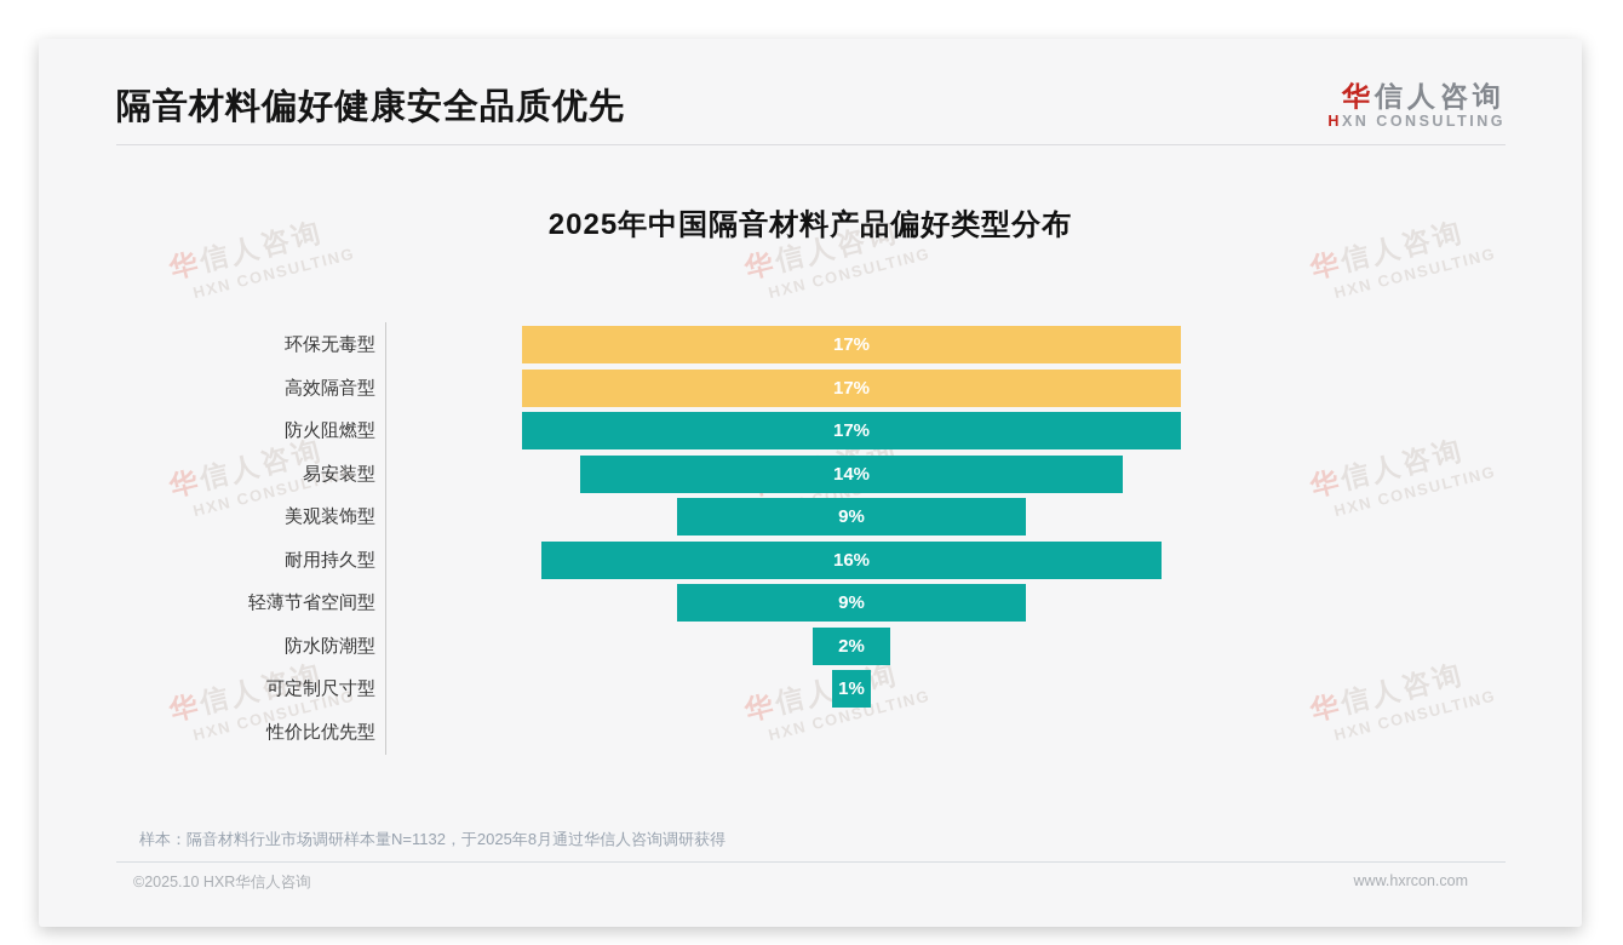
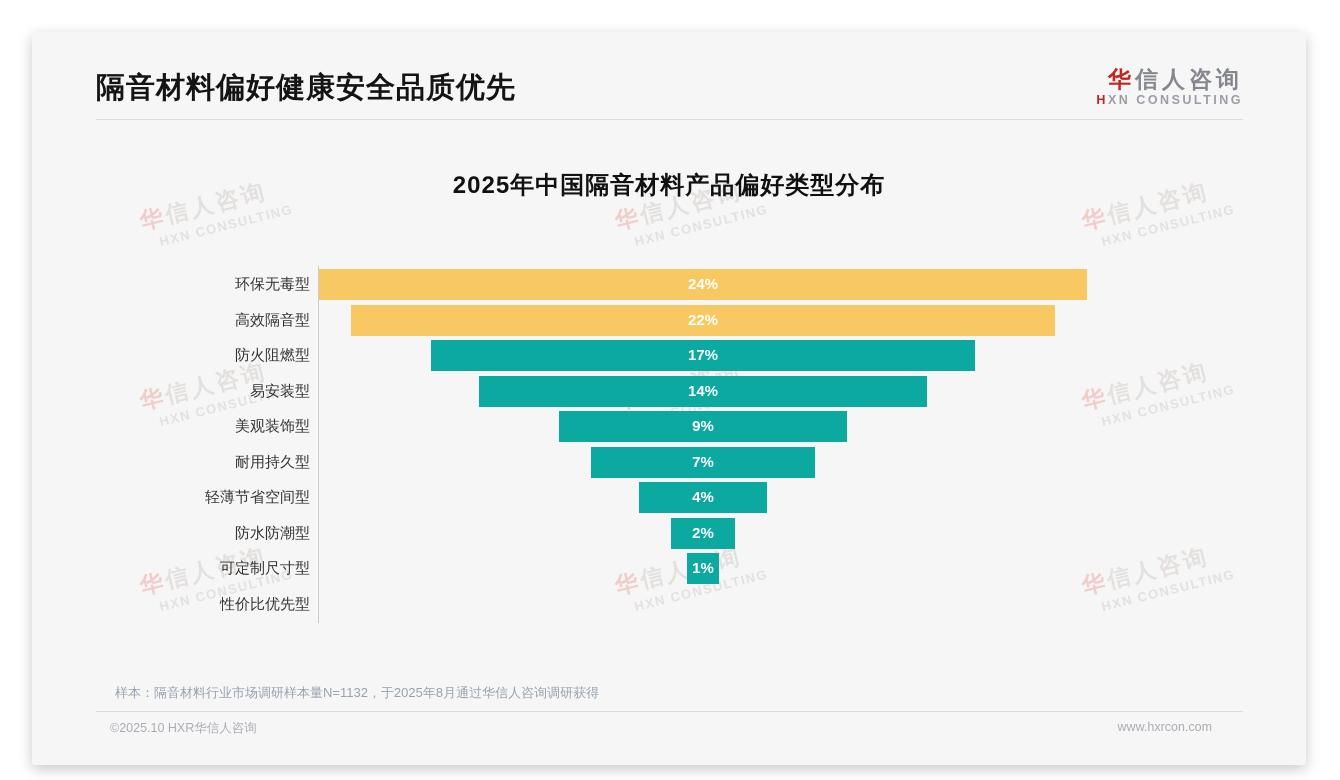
环保无毒型: 17% -> 24%
高效隔音型: 17% -> 22%
耐用持久型: 16% -> 7%
轻薄节省空间型: 9% -> 4%
